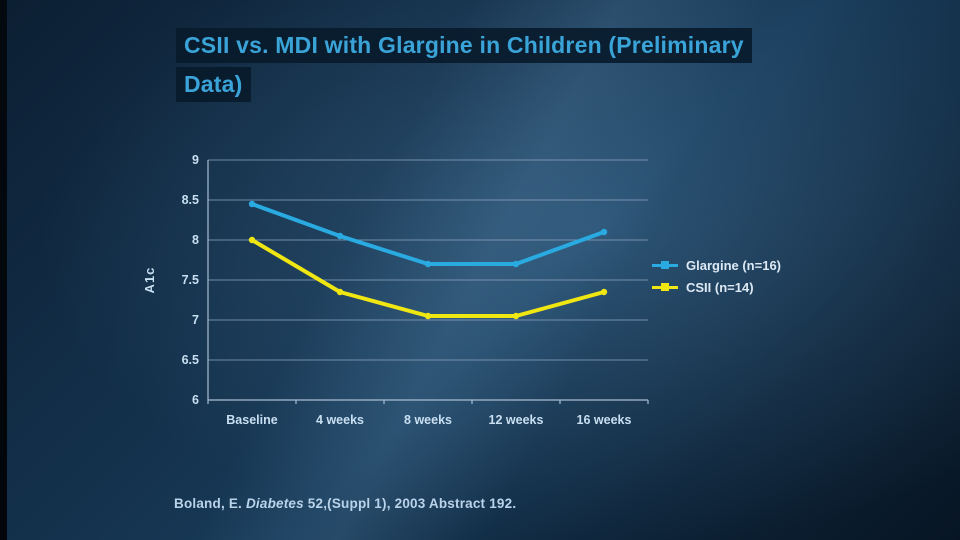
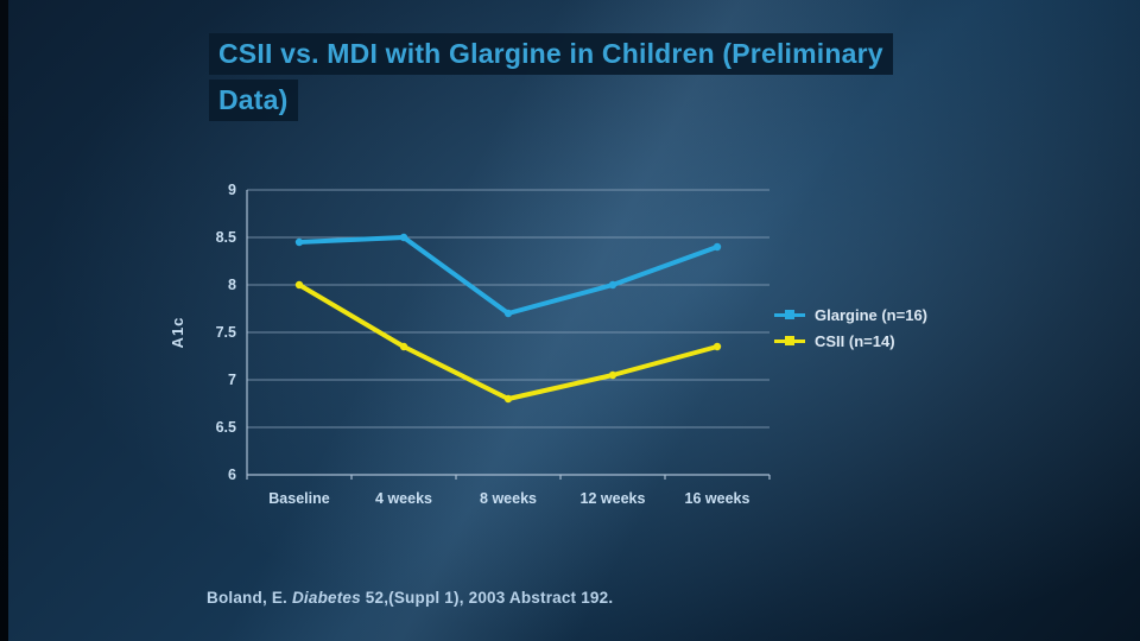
Glargine (n=16)/4 weeks: 8.1 -> 8.5
CSII (n=14)/8 weeks: 7.0 -> 6.8
Glargine (n=16)/12 weeks: 7.7 -> 8.0
Glargine (n=16)/16 weeks: 8.1 -> 8.4
